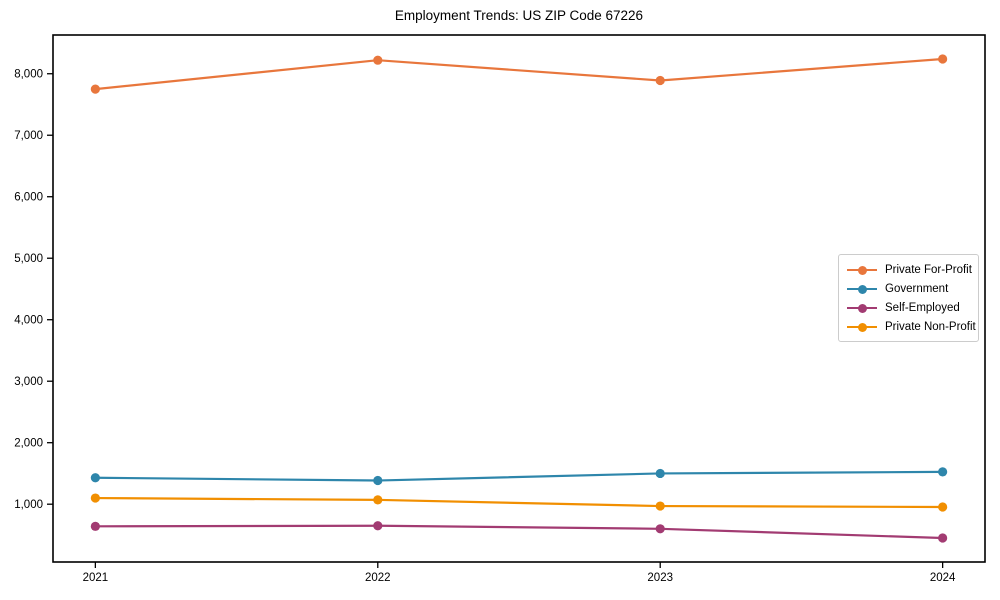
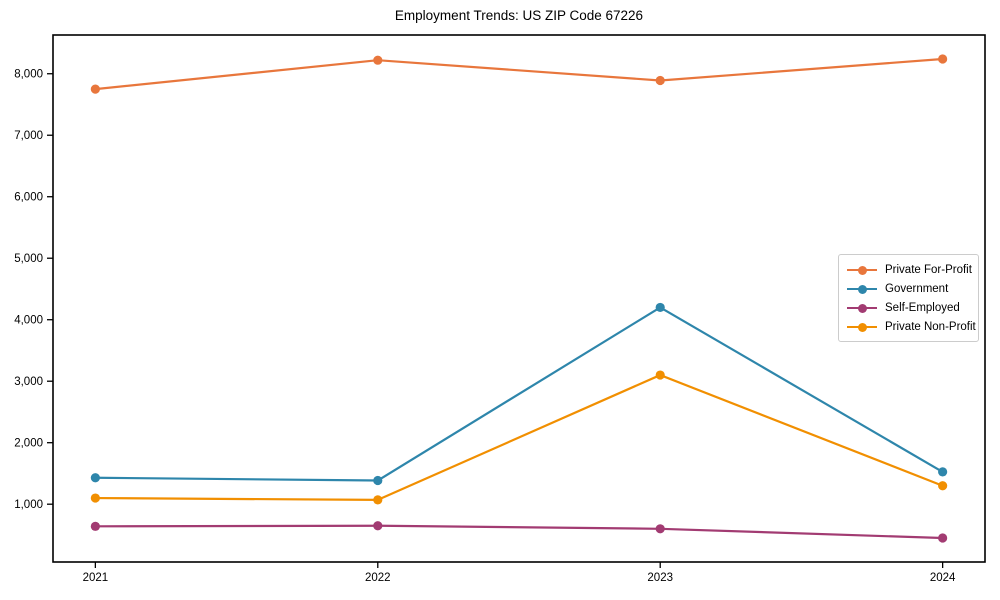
Government/2023: 1500 -> 4200
Private Non-Profit/2023: 1000 -> 3100
Private Non-Profit/2024: 1000 -> 1300
